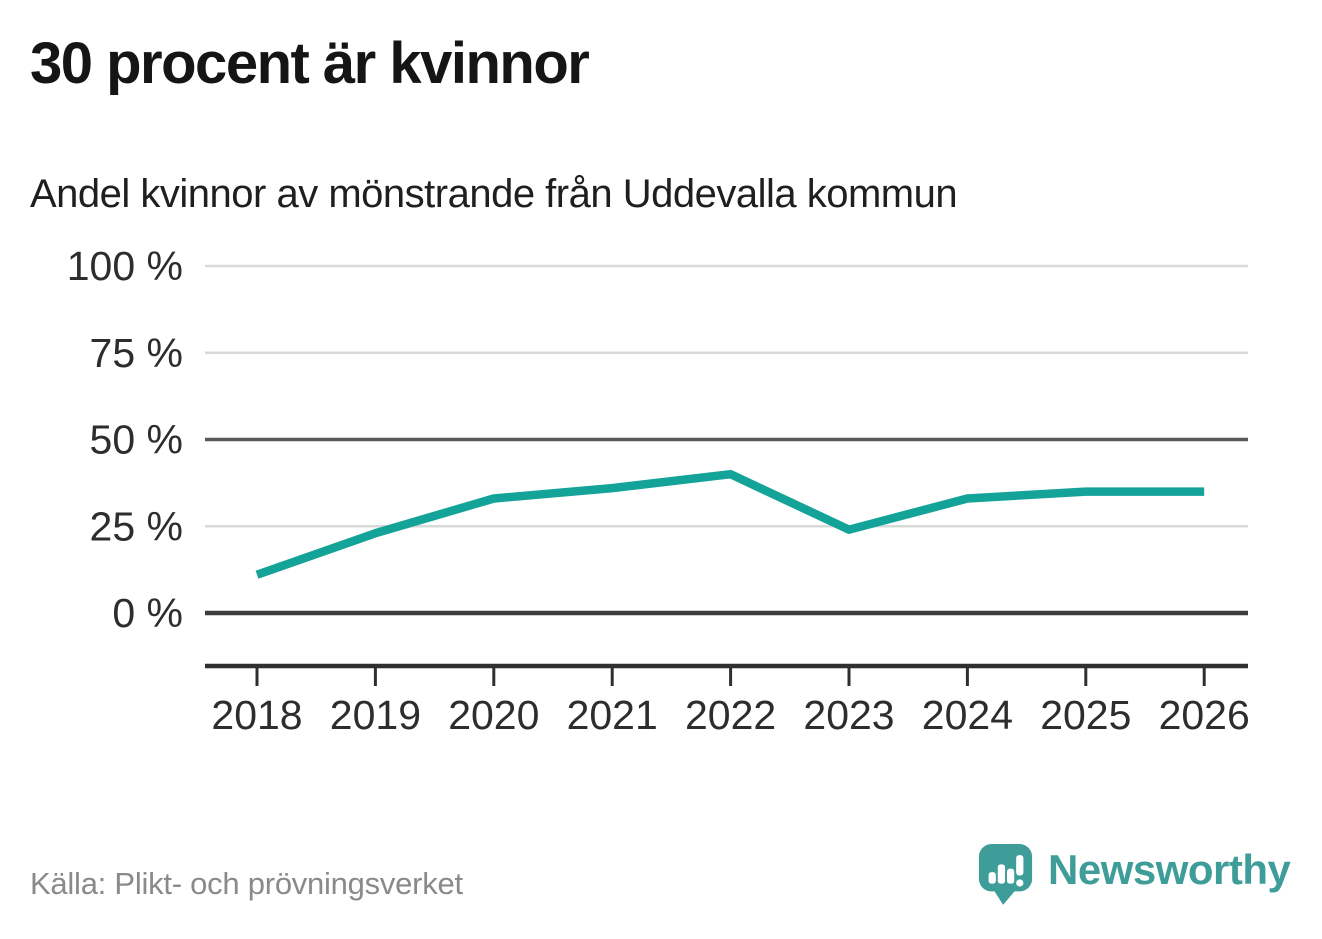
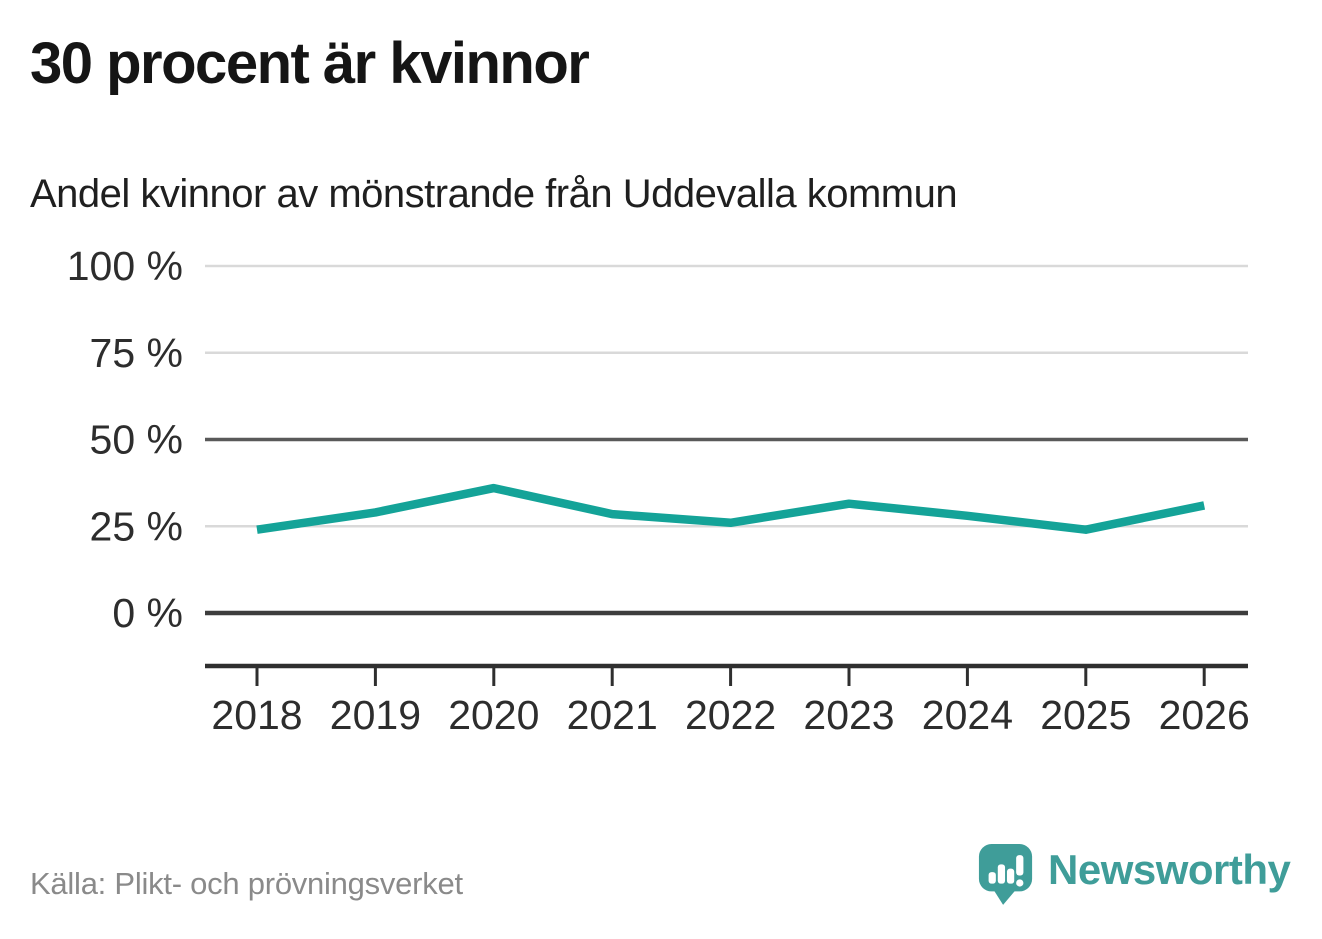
2018: 11% -> 24%
2019: 23% -> 29%
2020: 33% -> 36%
2021: 36% -> 28%
2022: 40% -> 26%
2023: 24% -> 32%
2024: 33% -> 28%
2025: 35% -> 24%
2026: 35% -> 31%
